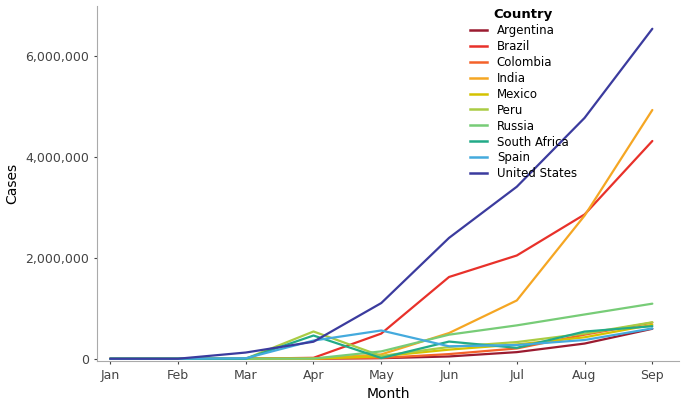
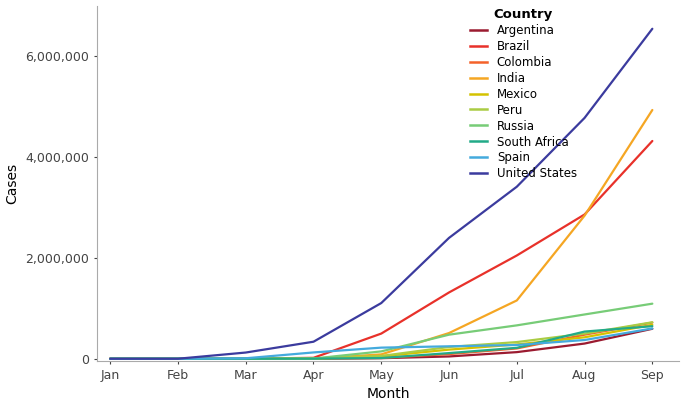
Peru/Apr: 540,000 -> 0
South Africa/Apr: 460,000 -> 0
Spain/Apr: 360,000 -> 120,000
Spain/May: 560,000 -> 220,000
Brazil/Jun: 1,620,000 -> 1,310,000
South Africa/Jun: 340,000 -> 110,000
